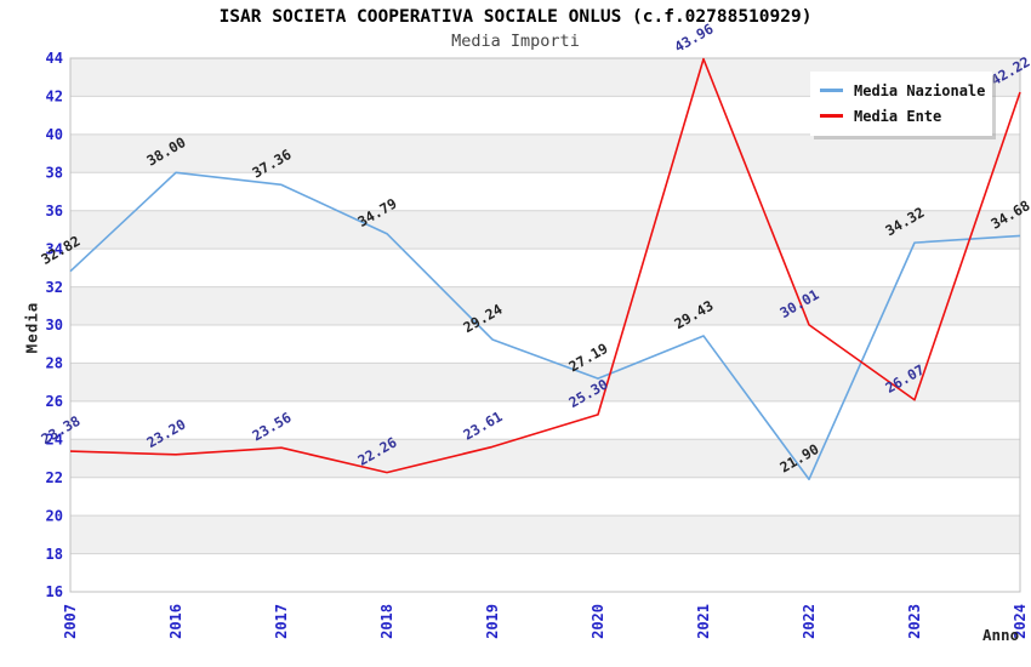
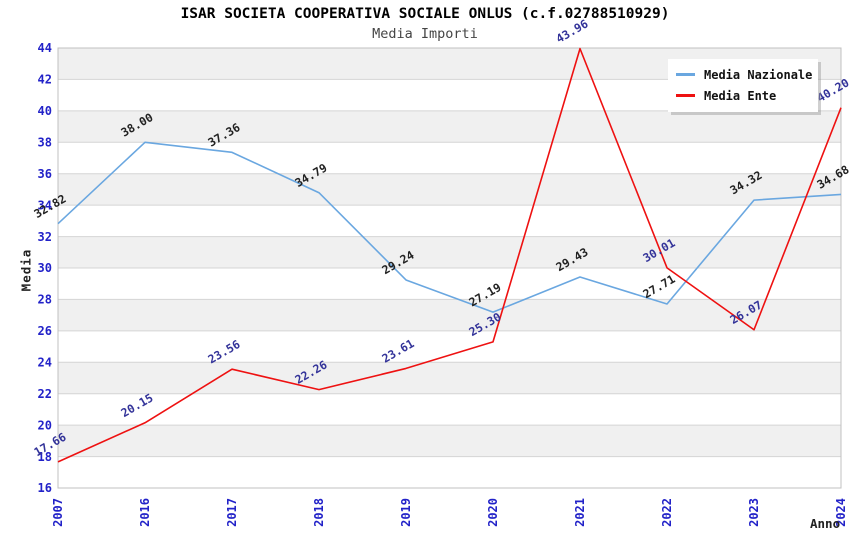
Media Ente/2007: 23.38 -> 17.66
Media Ente/2016: 23.20 -> 20.15
Media Nazionale/2022: 21.90 -> 27.71
Media Ente/2024: 42.22 -> 40.20
